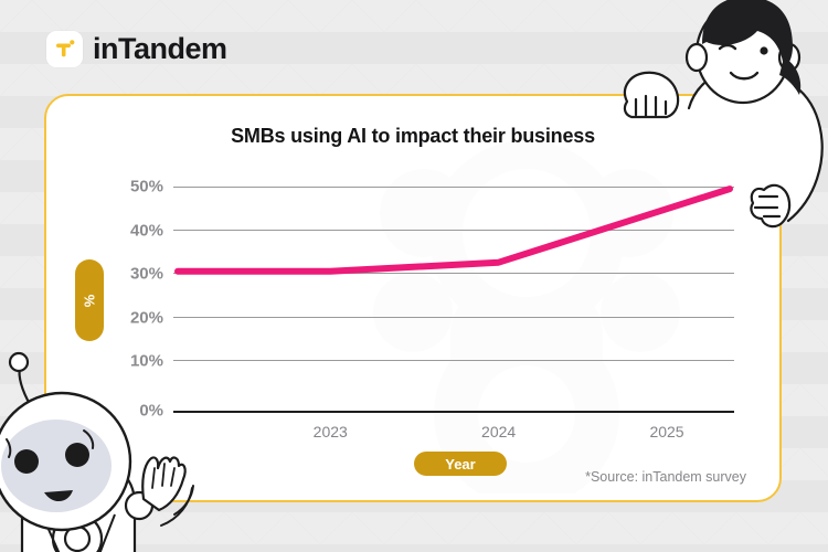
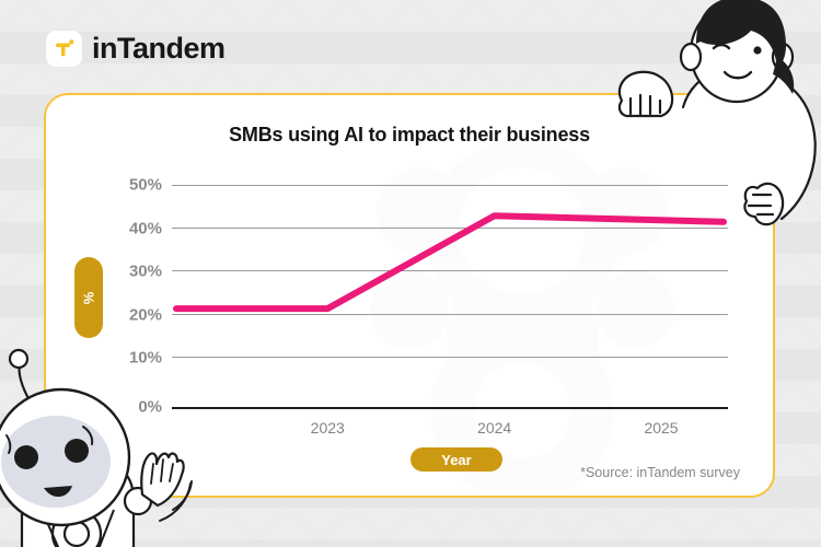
2023: 31% -> 22%
2024: 33% -> 43%
2025: 45% -> 42%
